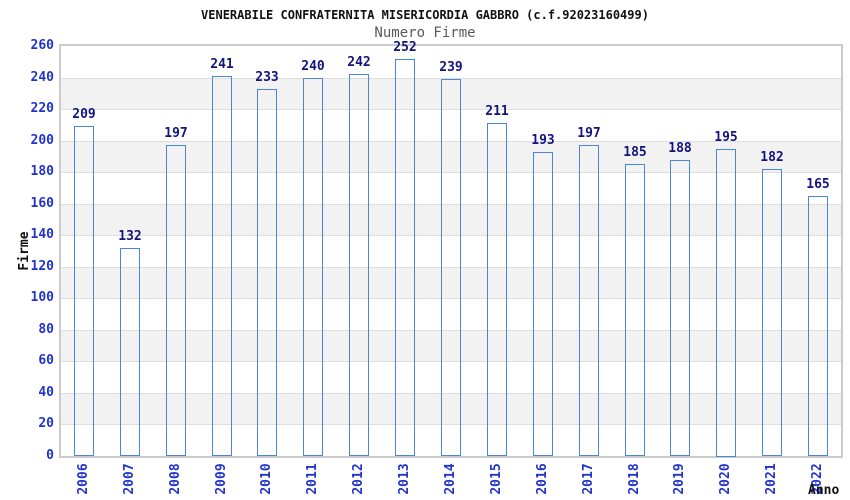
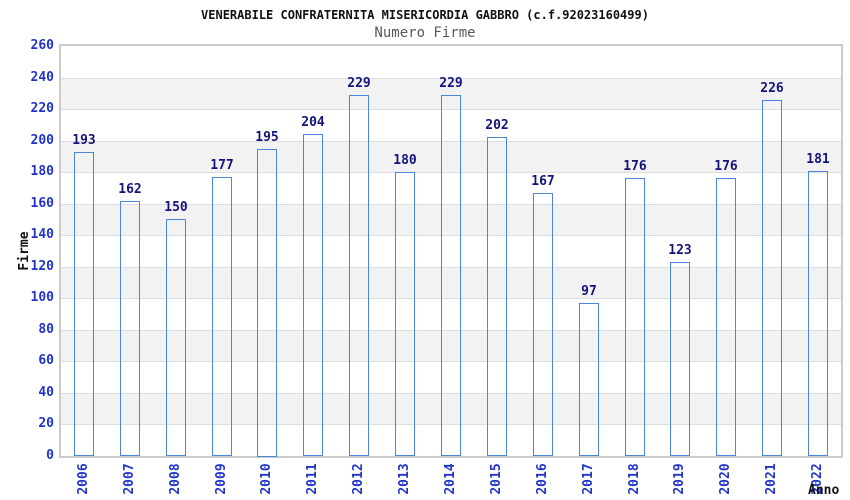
2006: 209 -> 193
2007: 132 -> 162
2008: 197 -> 150
2009: 241 -> 177
2010: 233 -> 195
2011: 240 -> 204
2012: 242 -> 229
2013: 252 -> 180
2014: 239 -> 229
2015: 211 -> 202
2016: 193 -> 167
2017: 197 -> 97
2018: 185 -> 176
2019: 188 -> 123
2020: 195 -> 176
2021: 182 -> 226
2022: 165 -> 181
